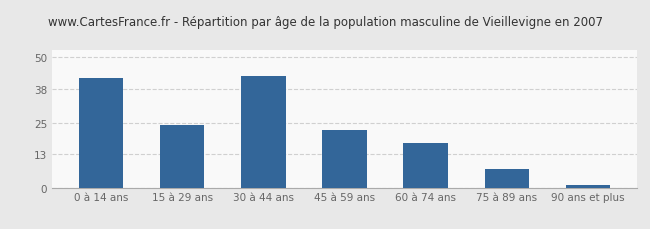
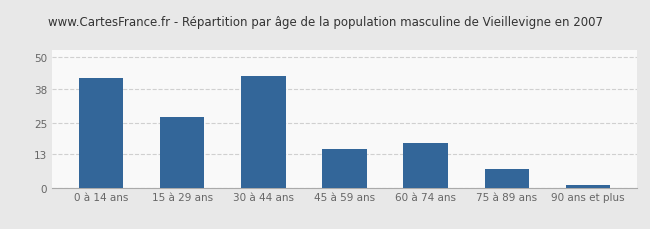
15 à 29 ans: 24 -> 27
45 à 59 ans: 22 -> 15
